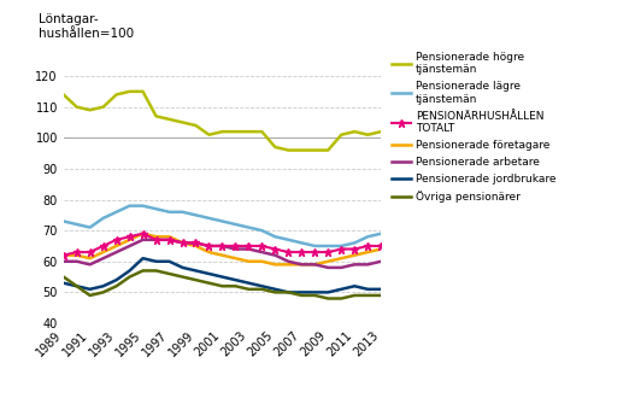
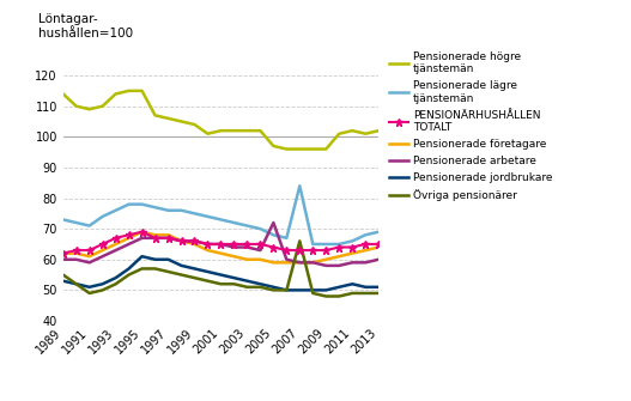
Pensionerade arbetare/2005: 62 -> 72
Pensionerade lägre tjänstemän/2007: 66 -> 84
Övriga pensionärer/2007: 49 -> 66
